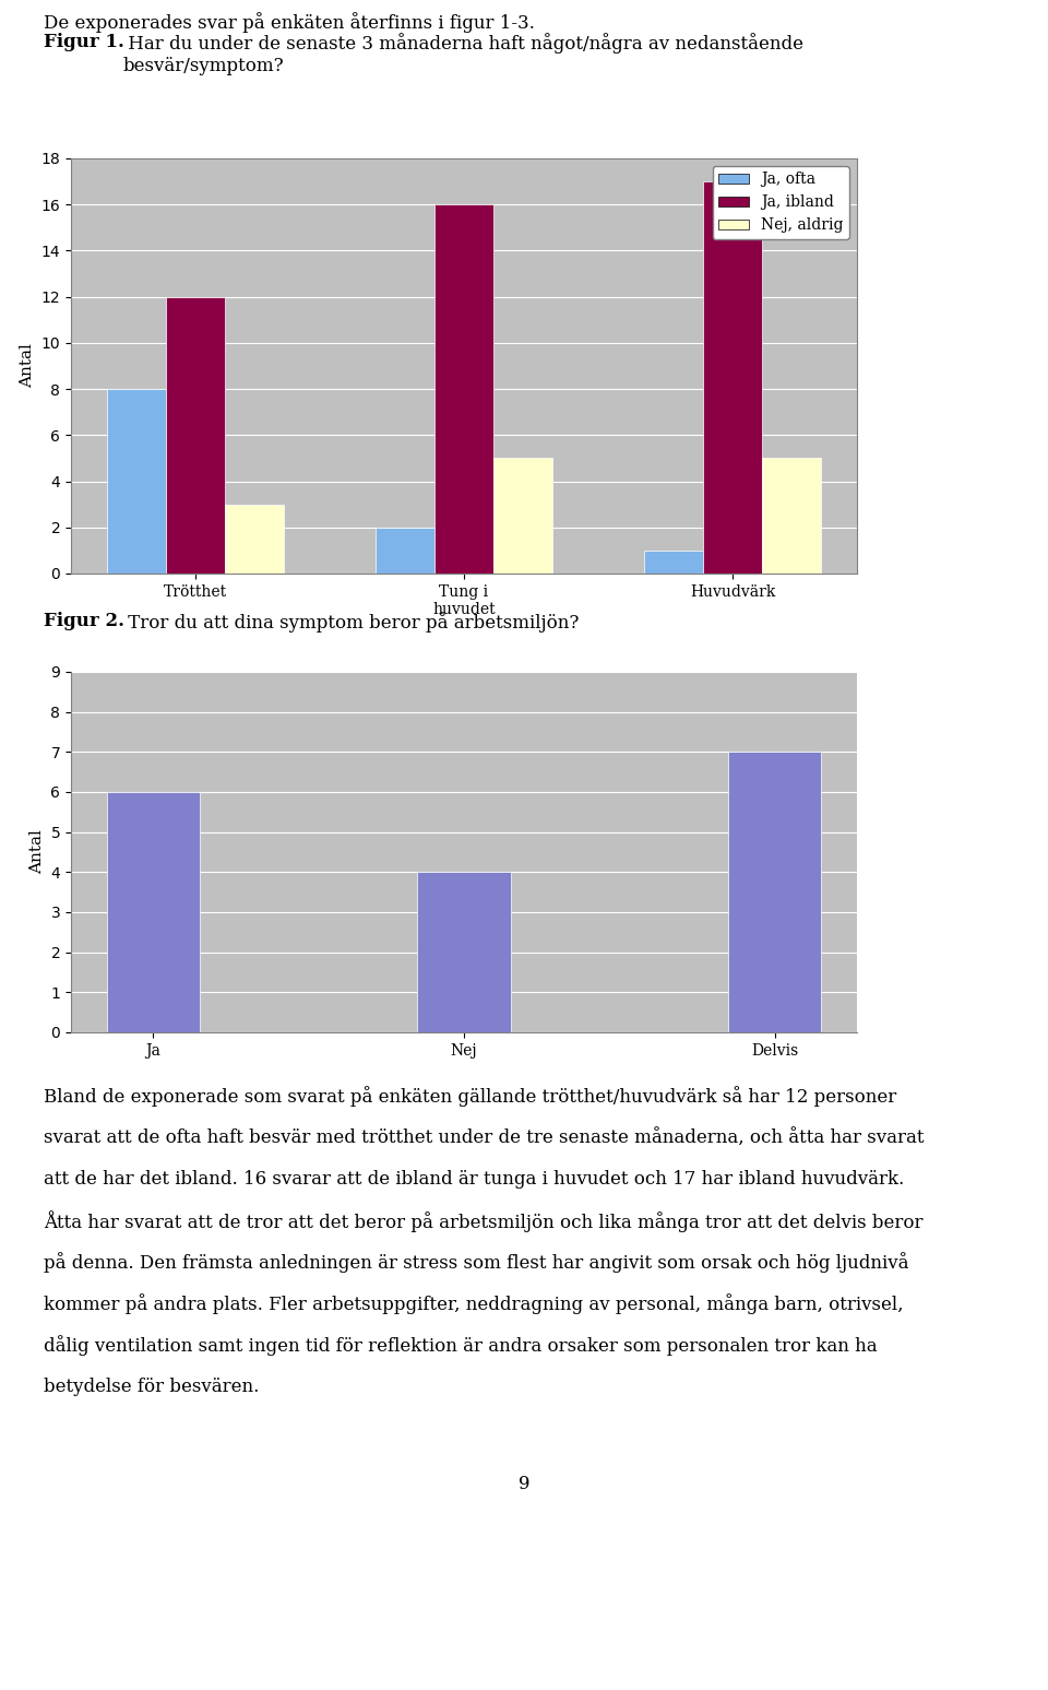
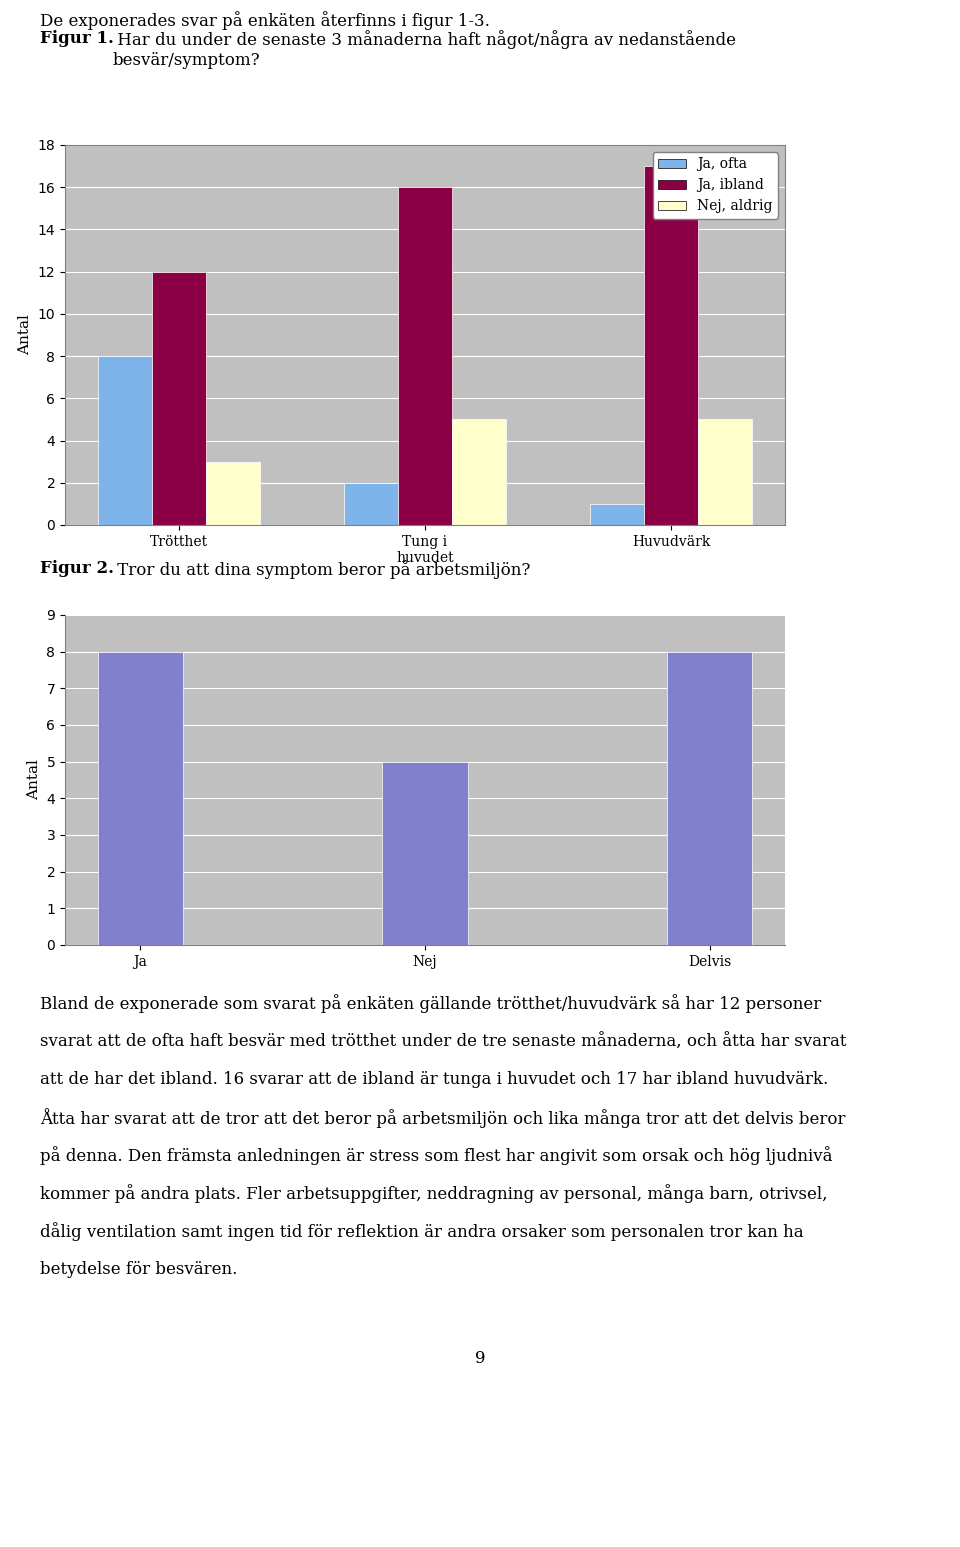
Ja: 6 -> 8
Nej: 4 -> 5
Delvis: 7 -> 8
